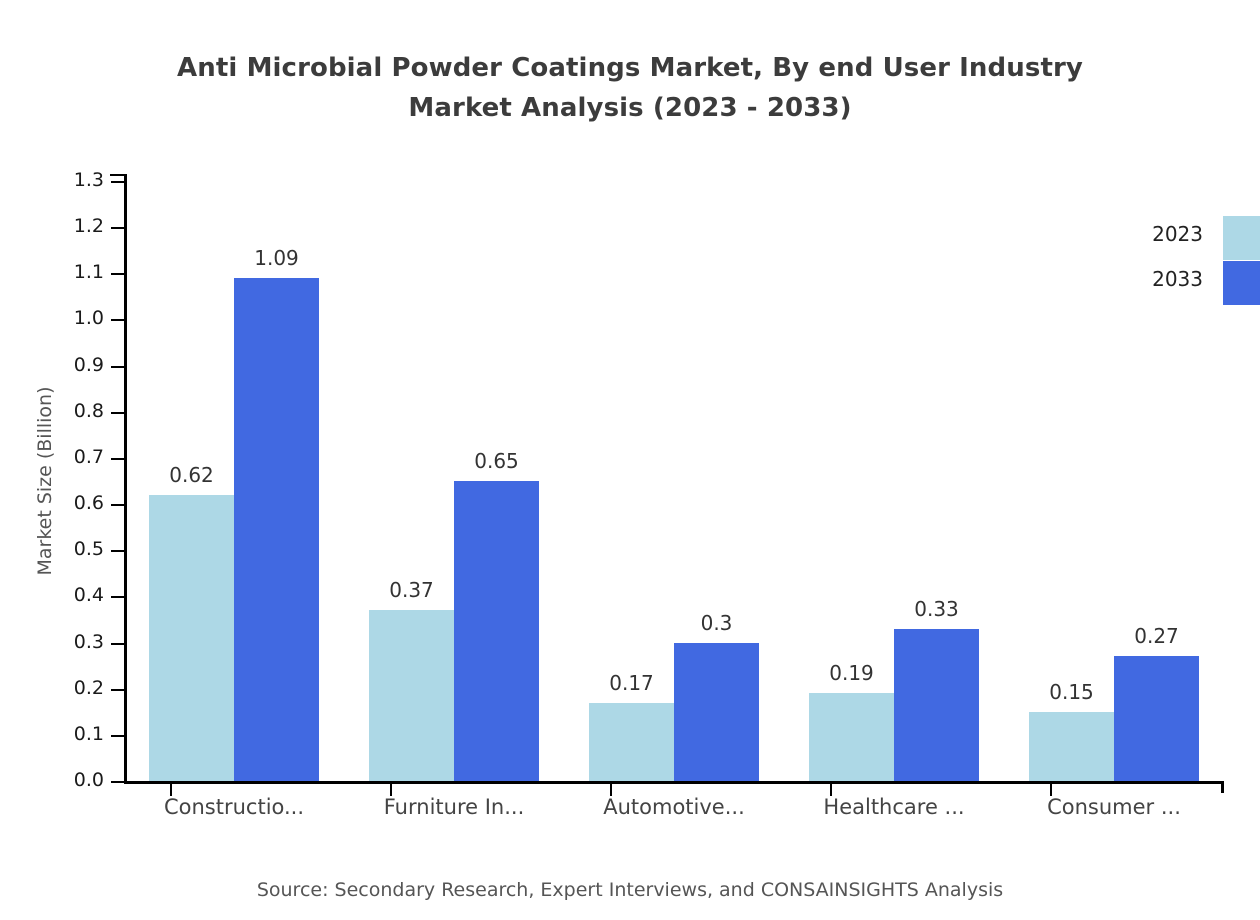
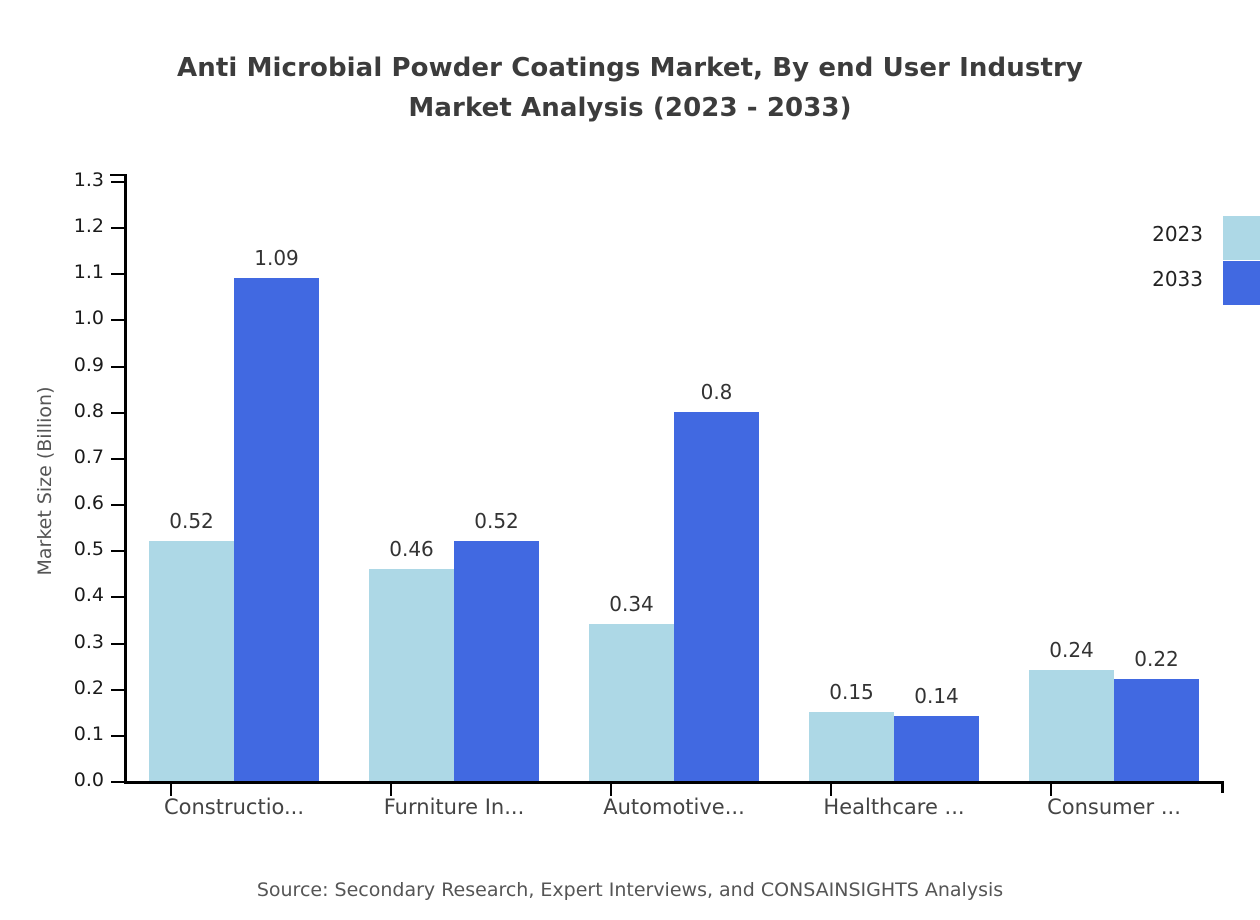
2023/Constructio...: 0.62 -> 0.52
2023/Furniture In...: 0.37 -> 0.46
2033/Furniture In...: 0.65 -> 0.52
2023/Automotive...: 0.17 -> 0.34
2033/Automotive...: 0.3 -> 0.8
2023/Healthcare ...: 0.19 -> 0.15
2033/Healthcare ...: 0.33 -> 0.14
2023/Consumer ...: 0.15 -> 0.24
2033/Consumer ...: 0.27 -> 0.22
